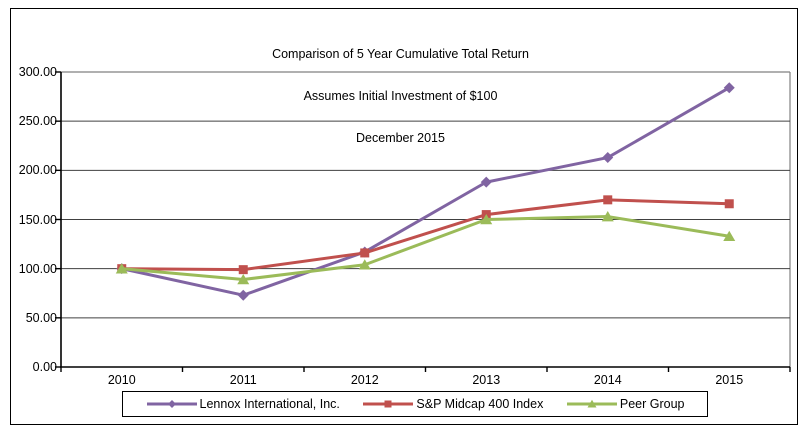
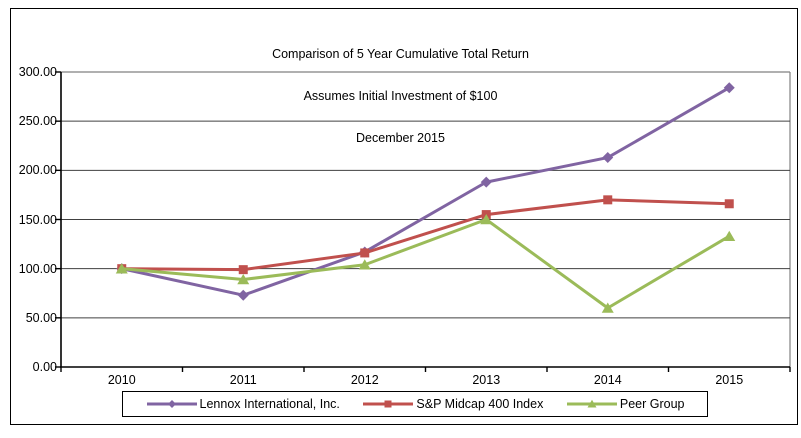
Peer Group/2014: 150 -> 60
